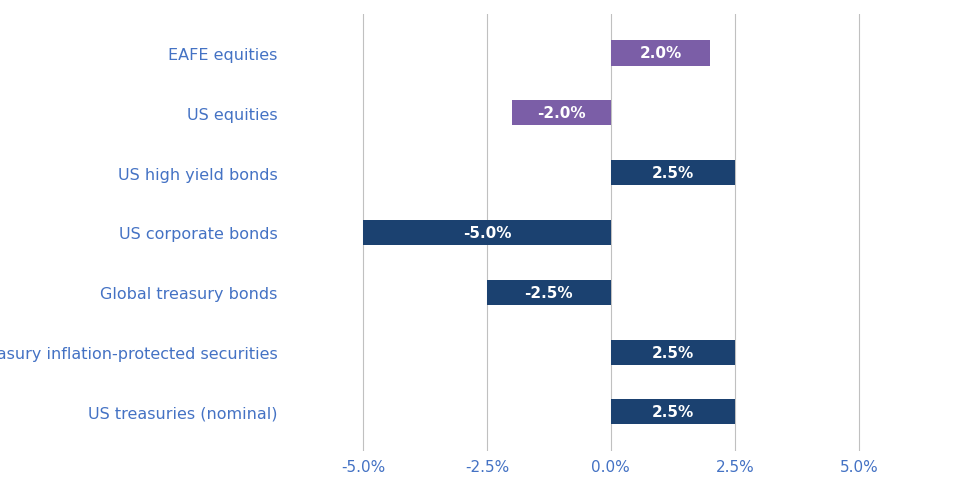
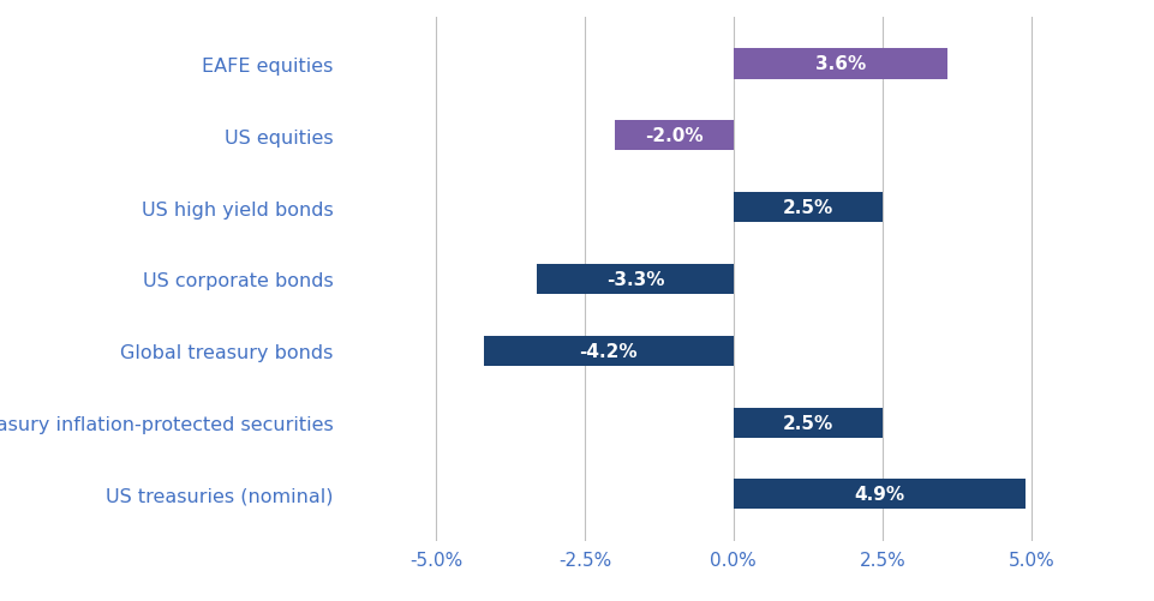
EAFE equities: 2.0% -> 3.6%
US corporate bonds: -5.0% -> -3.3%
Global treasury bonds: -2.5% -> -4.2%
US treasuries (nominal): 2.5% -> 4.9%
